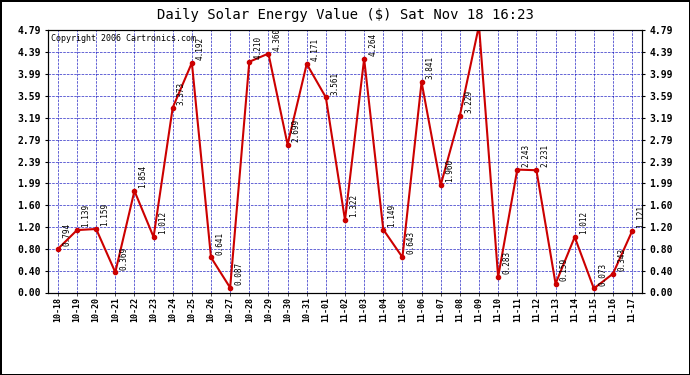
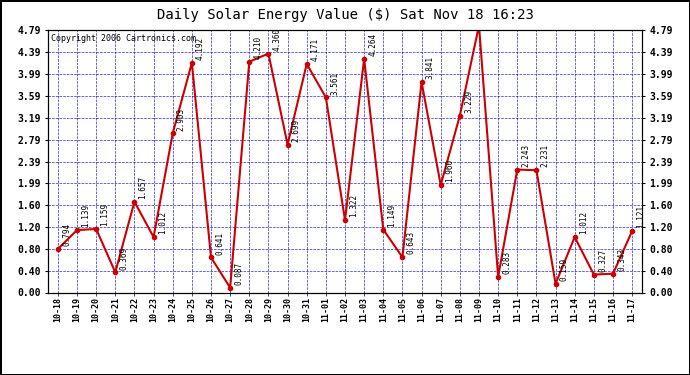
10-22: 1.854 -> 1.657
10-24: 3.373 -> 2.903
11-15: 0.073 -> 0.327
